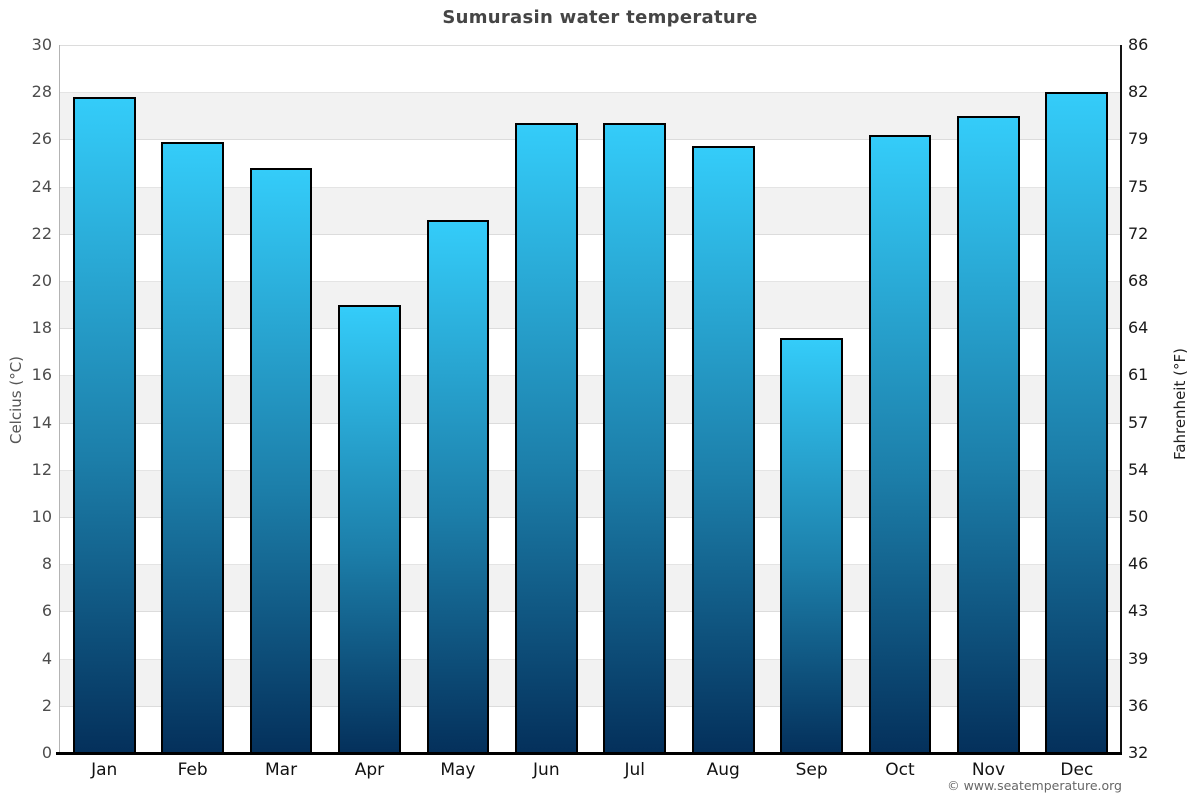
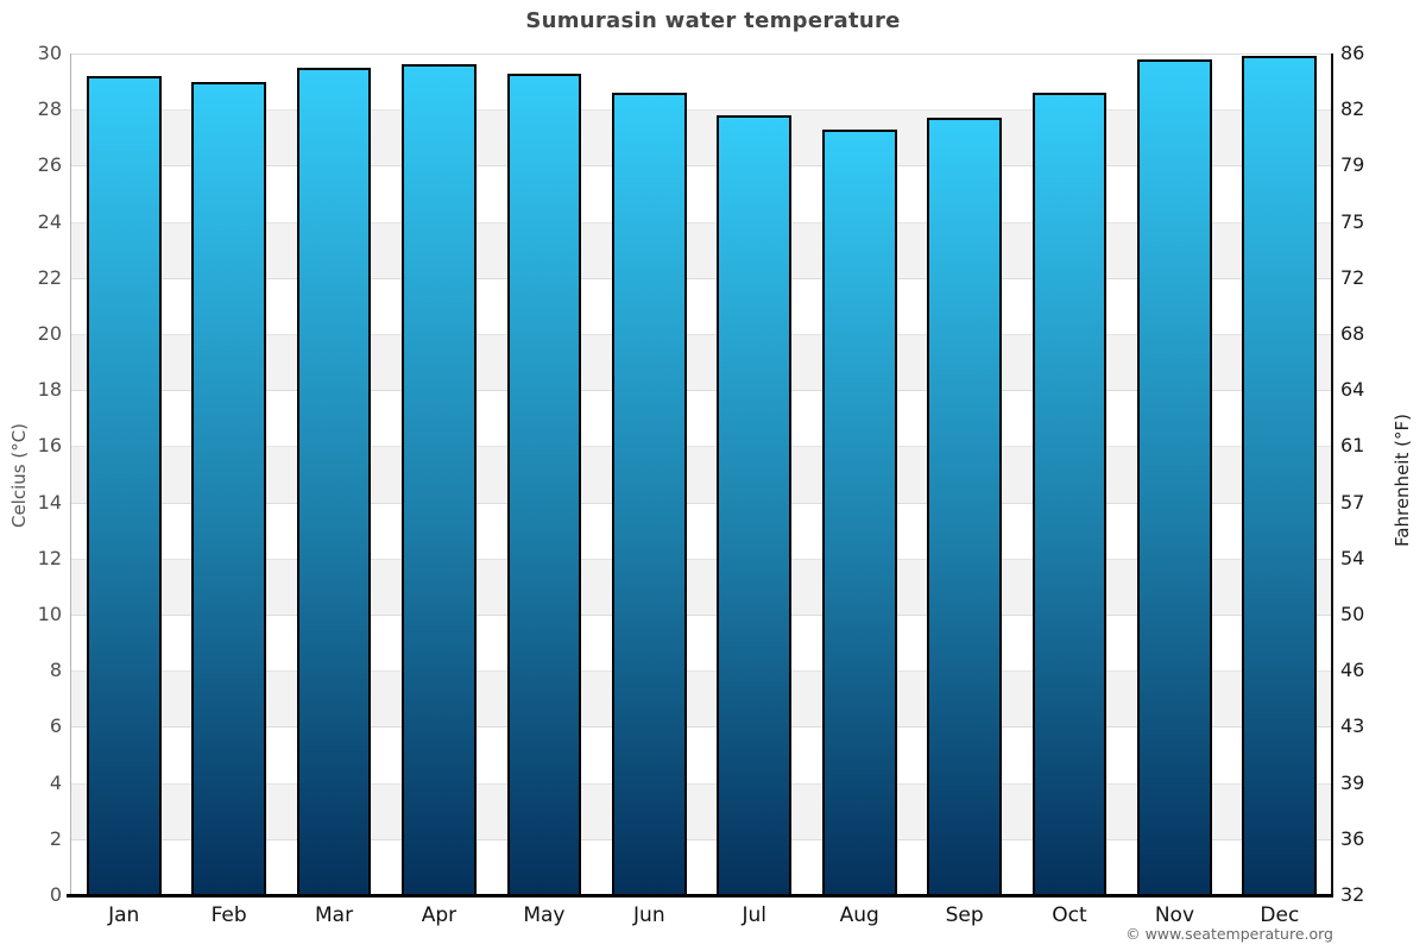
Jan: 27.8 -> 29.2
Feb: 25.9 -> 29.0
Mar: 24.8 -> 29.5
Apr: 19.0 -> 29.6
May: 22.6 -> 29.3
Jun: 26.7 -> 28.6
Jul: 26.7 -> 27.8
Aug: 25.7 -> 27.3
Sep: 17.6 -> 27.7
Oct: 26.2 -> 28.6
Nov: 27.0 -> 29.8
Dec: 28.0 -> 29.9
